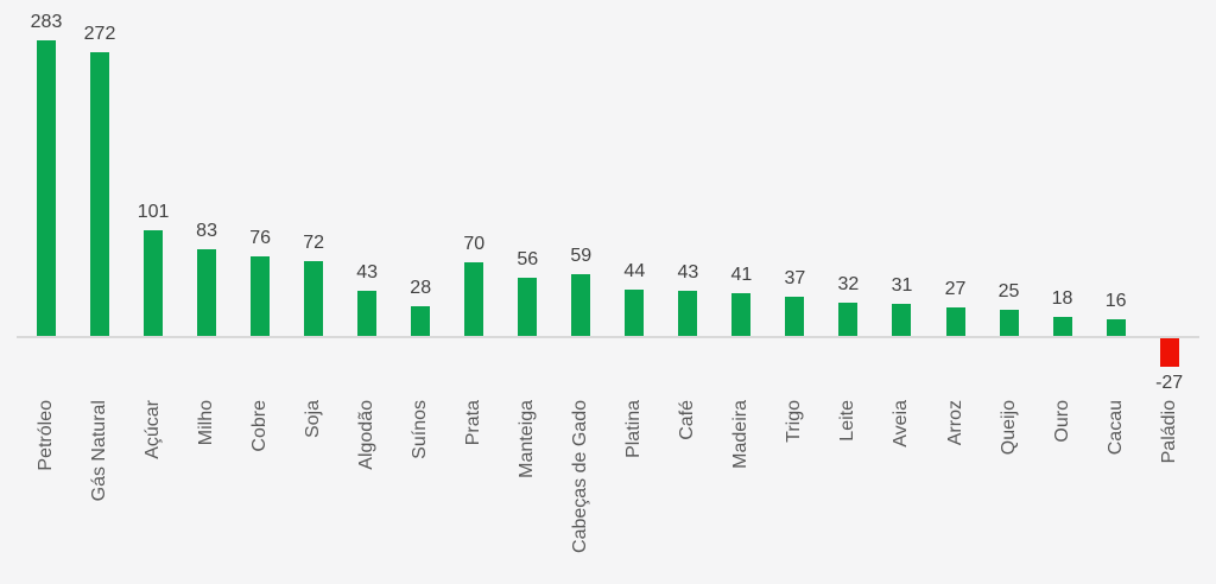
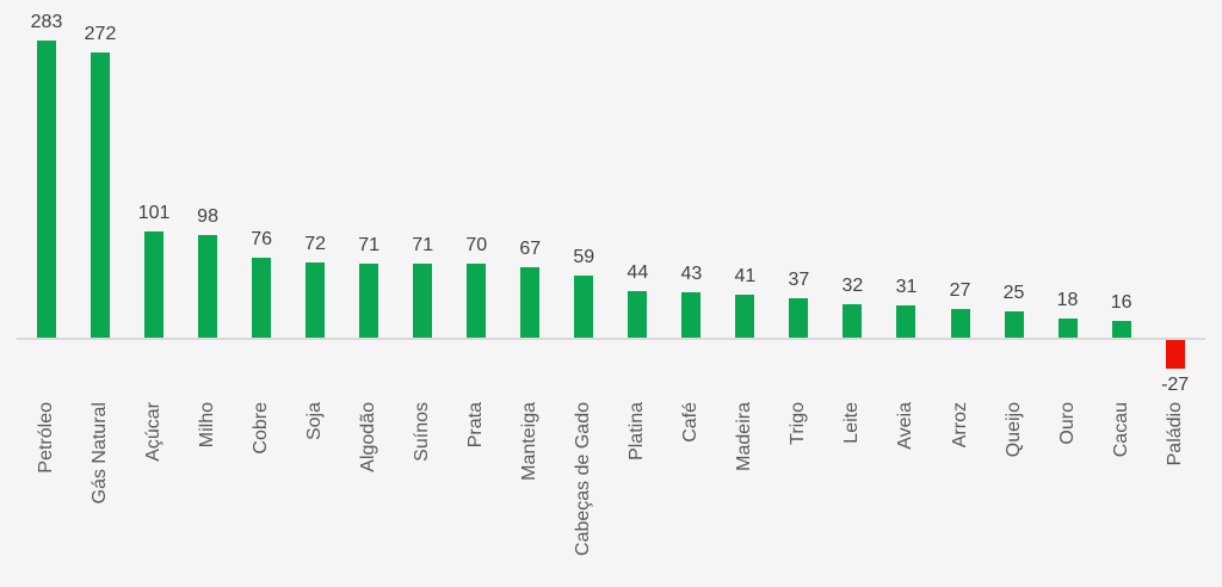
Milho: 83 -> 98
Algodão: 43 -> 71
Suínos: 28 -> 71
Manteiga: 56 -> 67
